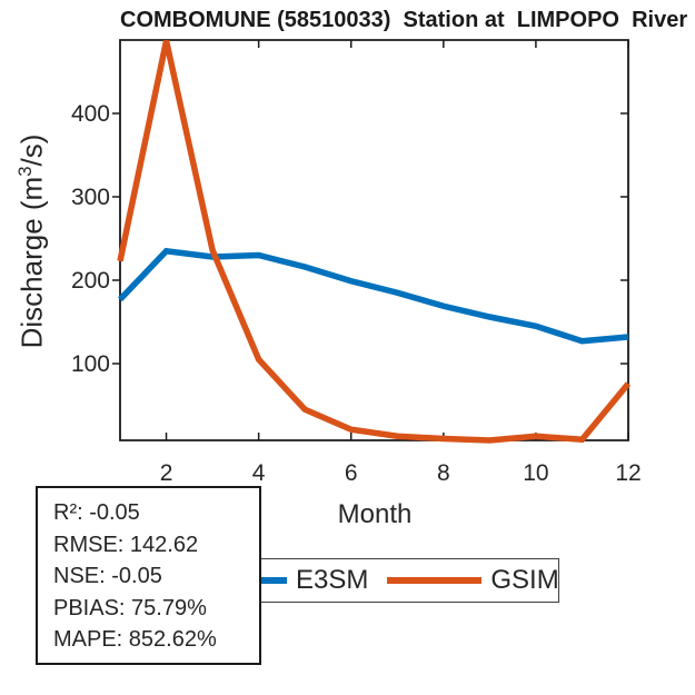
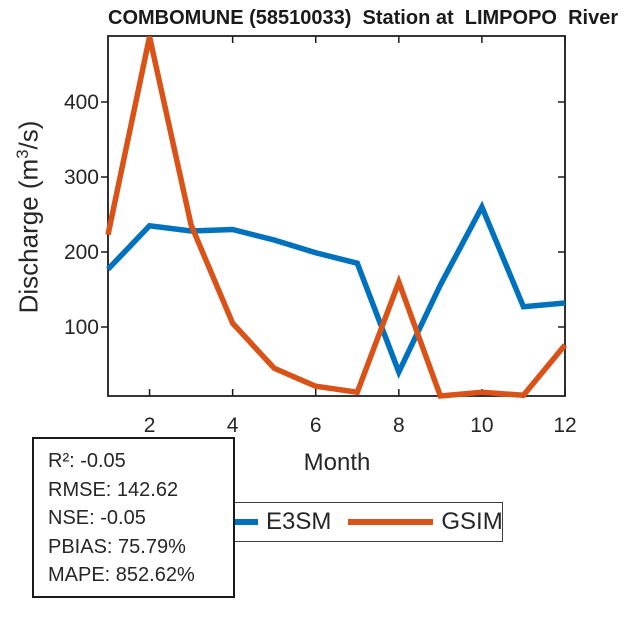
E3SM/8: 170 -> 40
GSIM/8: 10 -> 160
E3SM/10: 140 -> 260
